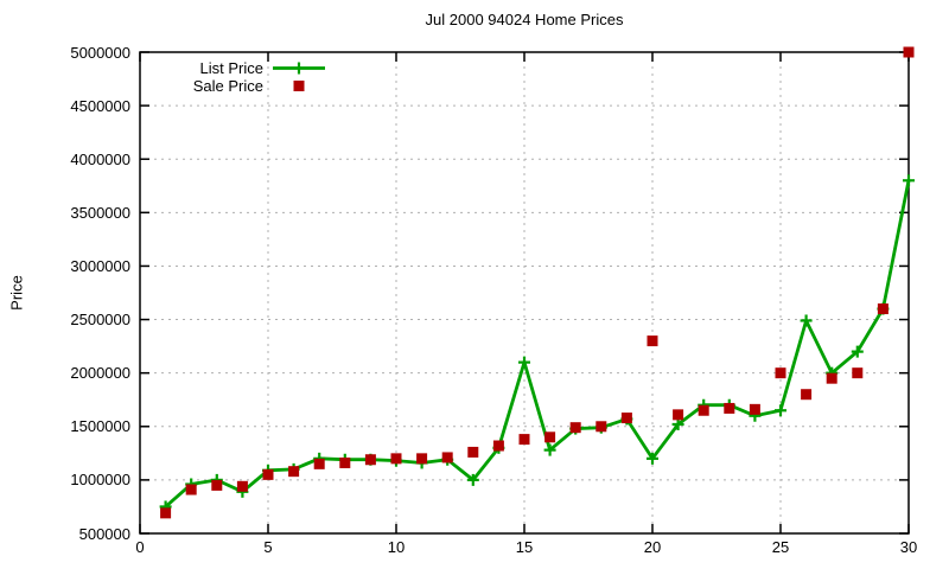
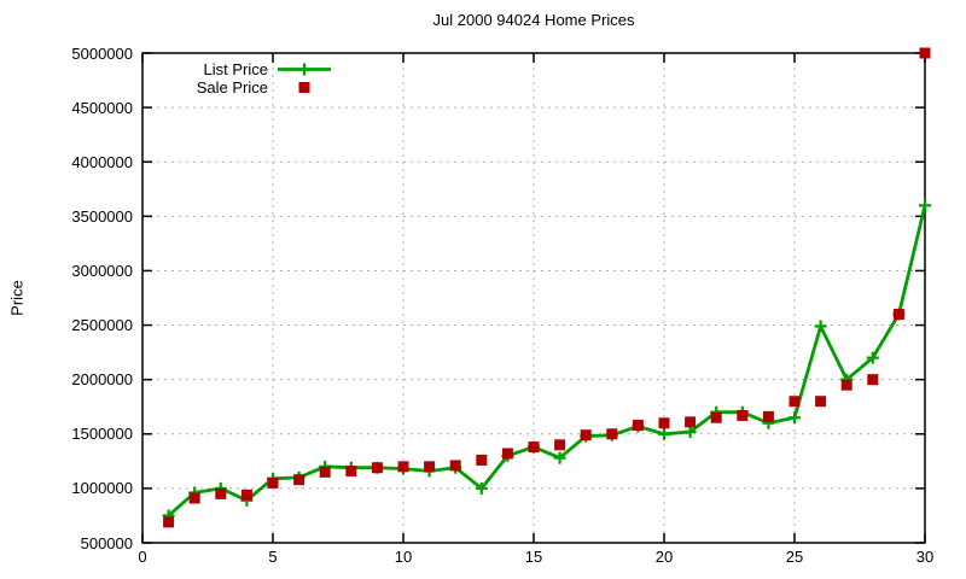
List Price/15: 2100000 -> 1400000
List Price/20: 1200000 -> 1500000
Sale Price/20: 2300000 -> 1600000
Sale Price/25: 2000000 -> 1800000
List Price/30: 3800000 -> 3600000
